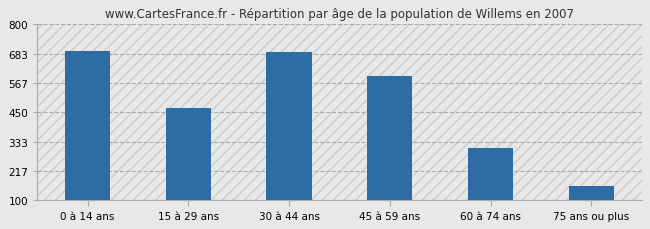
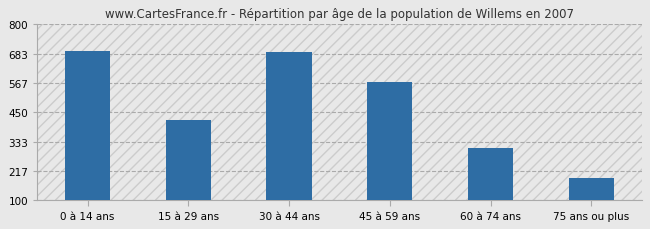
15 à 29 ans: 468 -> 420
45 à 59 ans: 595 -> 570
75 ans ou plus: 155 -> 190
